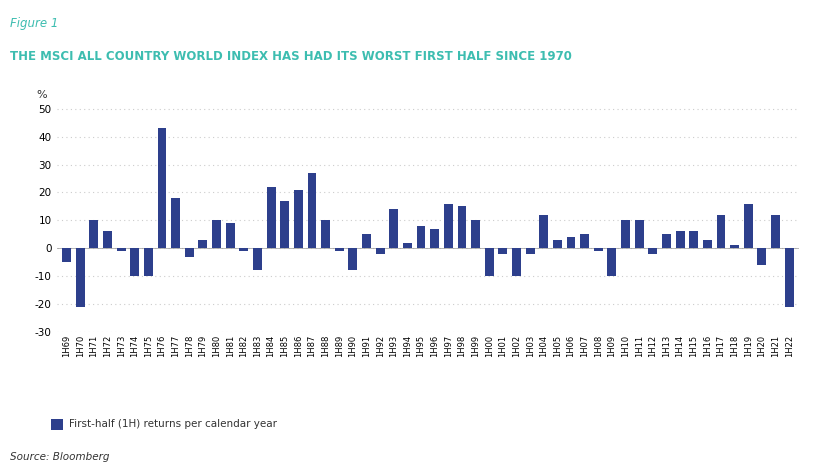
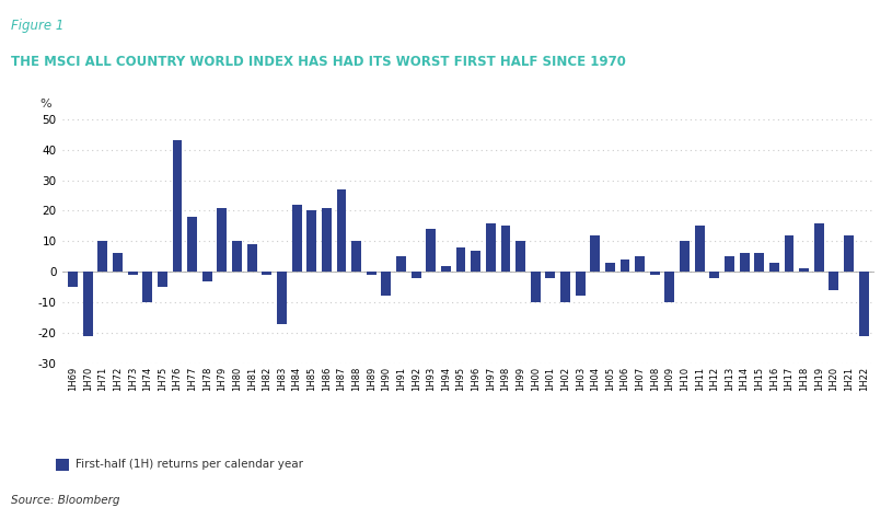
1H75: -10 -> -5
1H79: 3 -> 21
1H83: -8 -> -17
1H85: 17 -> 20
1H03: -2 -> -8
1H11: 10 -> 15
